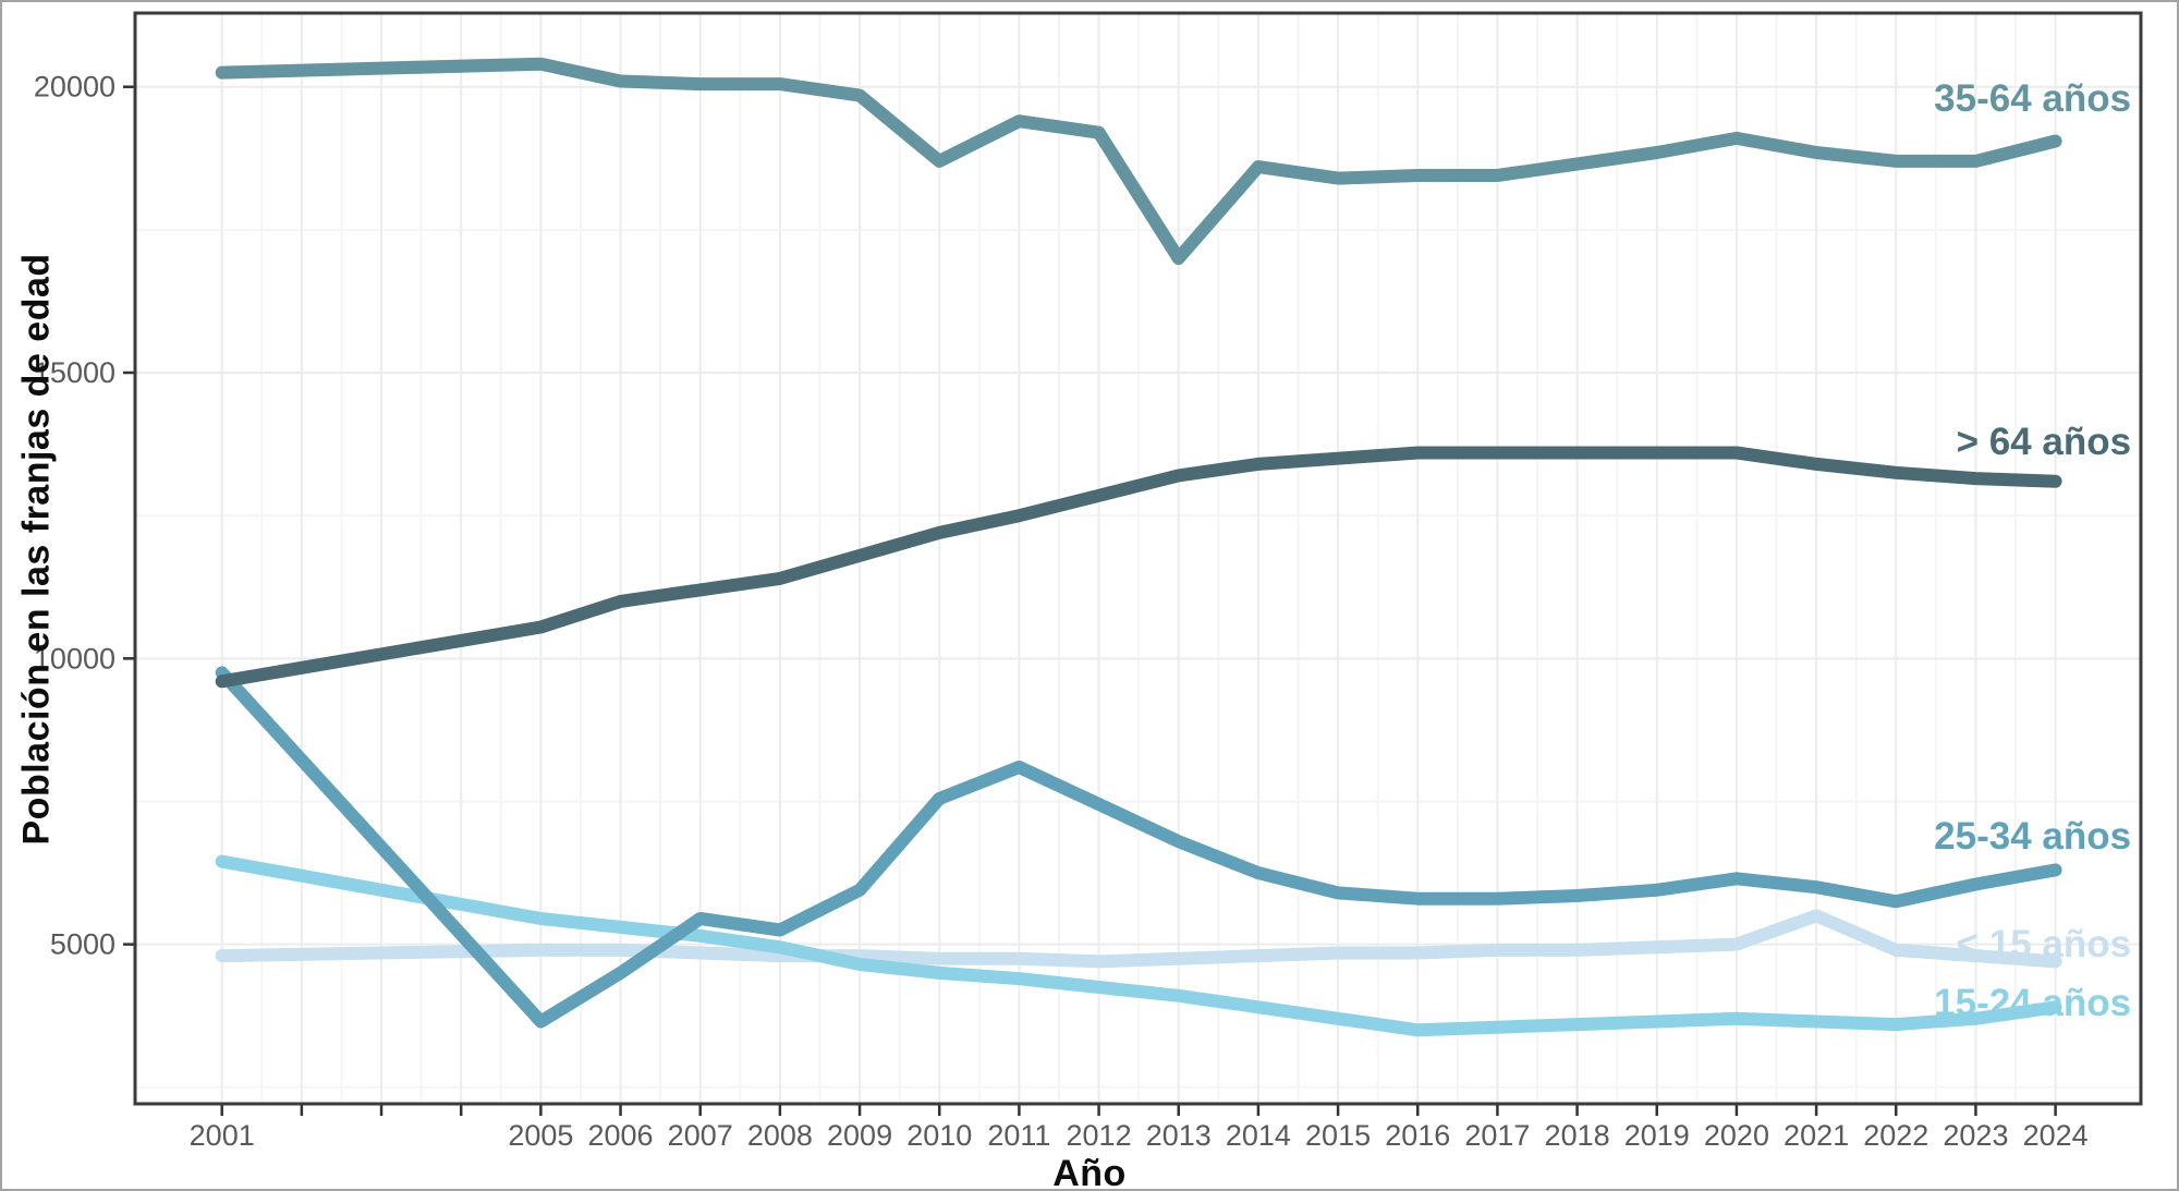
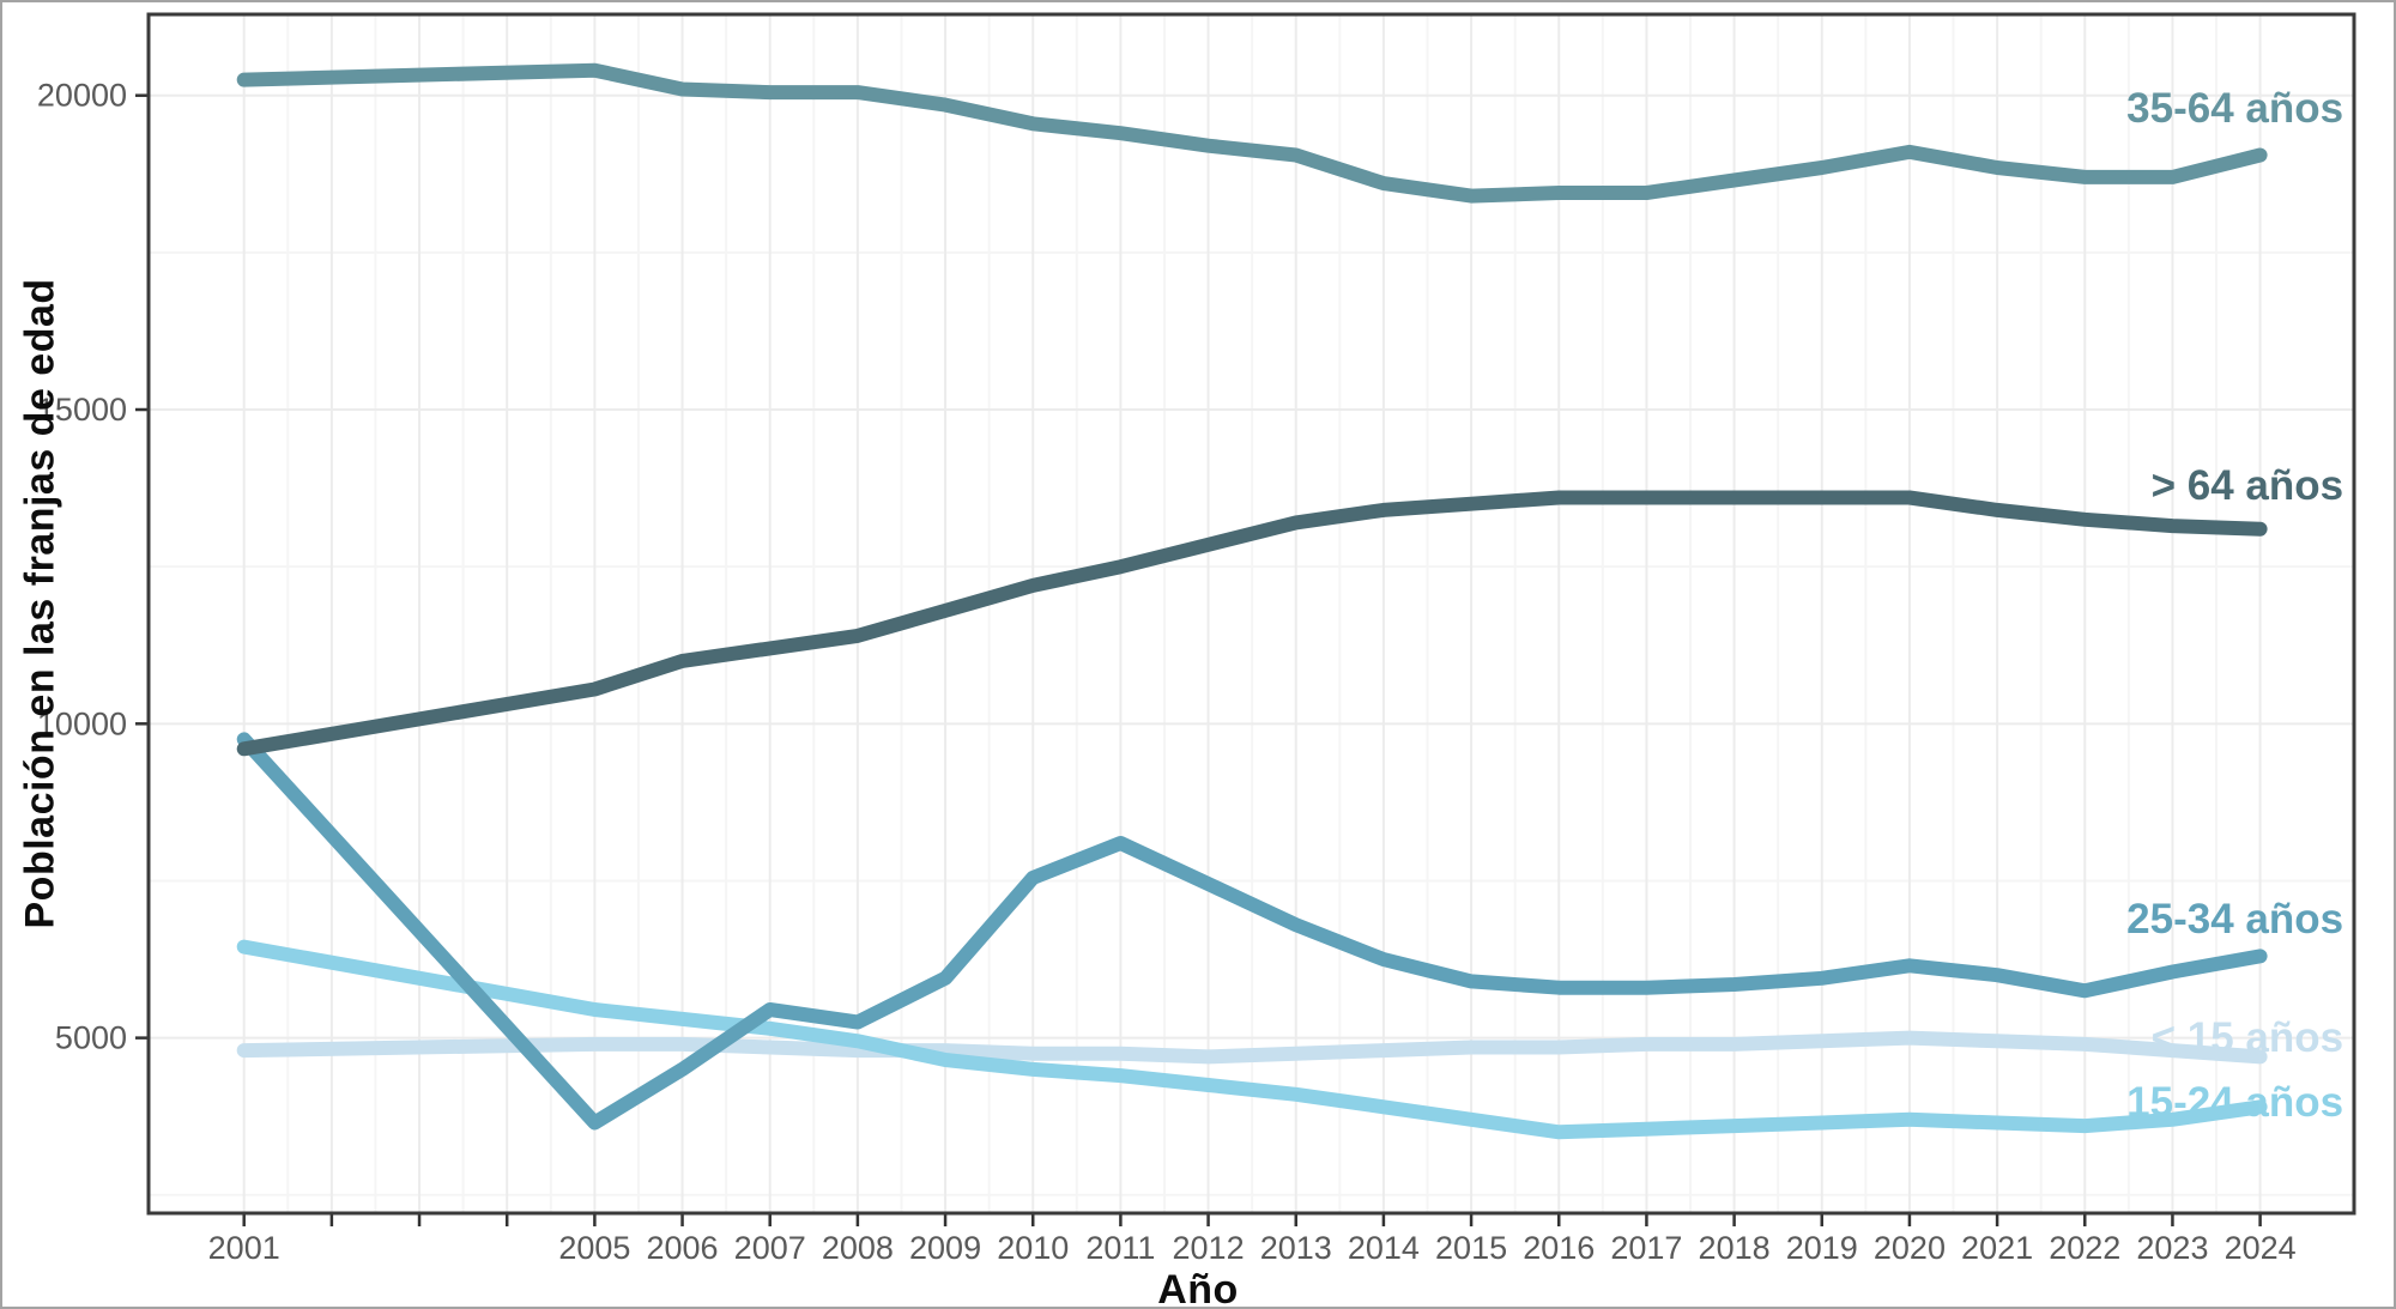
35-64 años/2010: 18700 -> 19600
35-64 años/2013: 17000 -> 19000
< 15 años/2021: 5500 -> 5000
